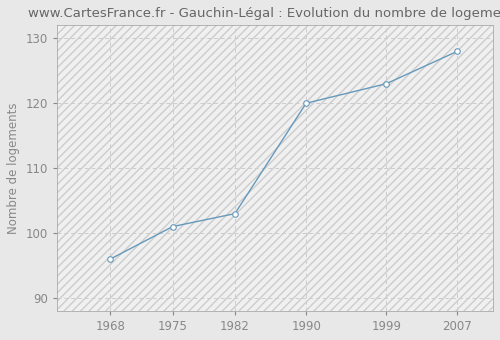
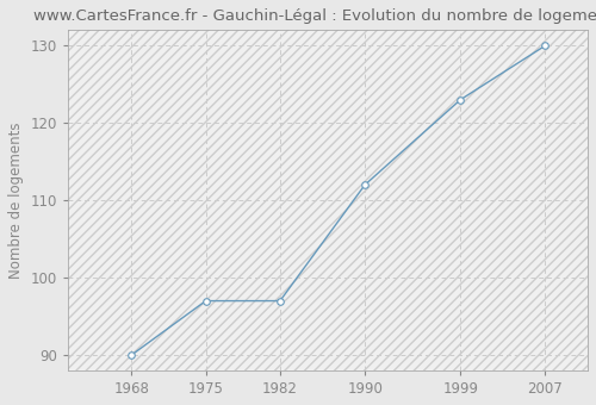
1968: 96 -> 90
1975: 101 -> 97
1982: 103 -> 97
1990: 120 -> 112
2007: 128 -> 130
